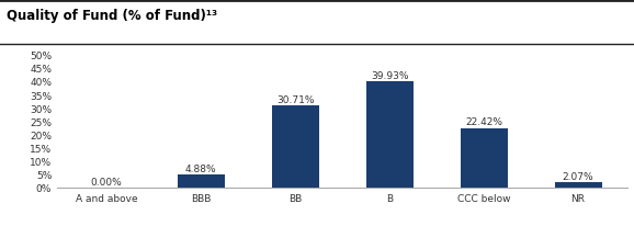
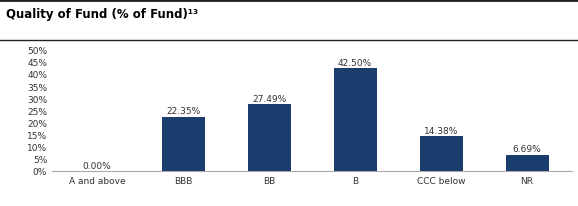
BBB: 4.88% -> 22.35%
BB: 30.71% -> 27.49%
B: 39.93% -> 42.50%
CCC below: 22.42% -> 14.38%
NR: 2.07% -> 6.69%
